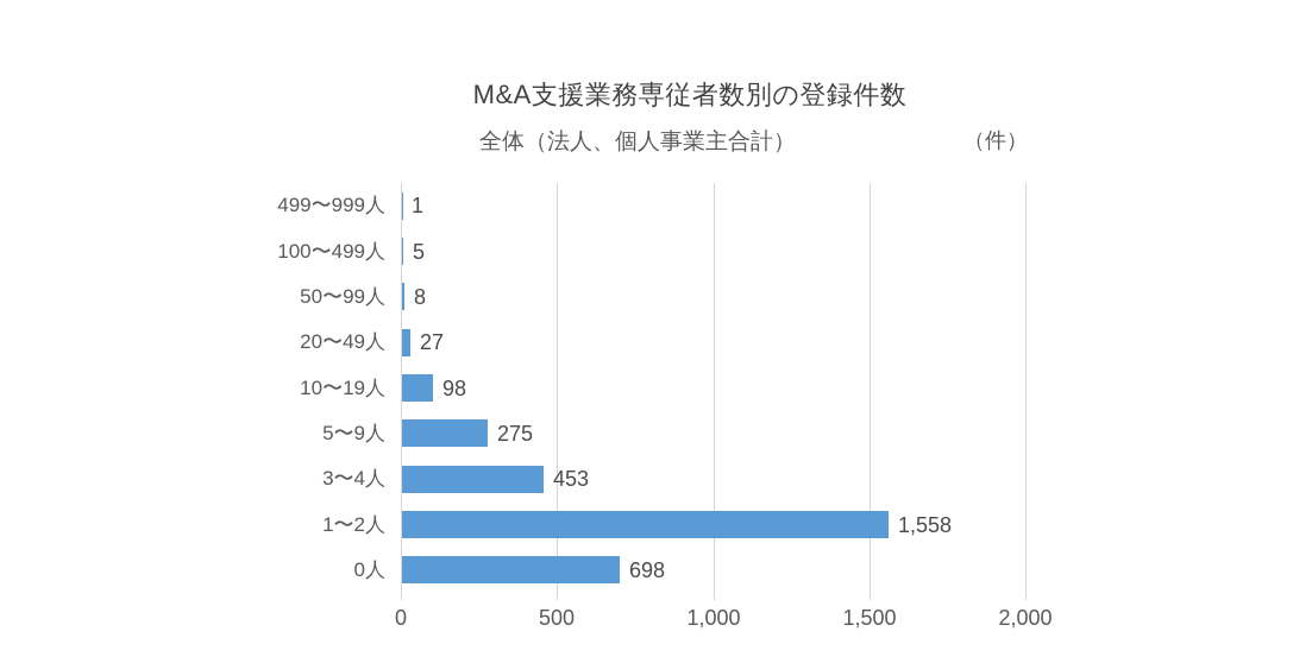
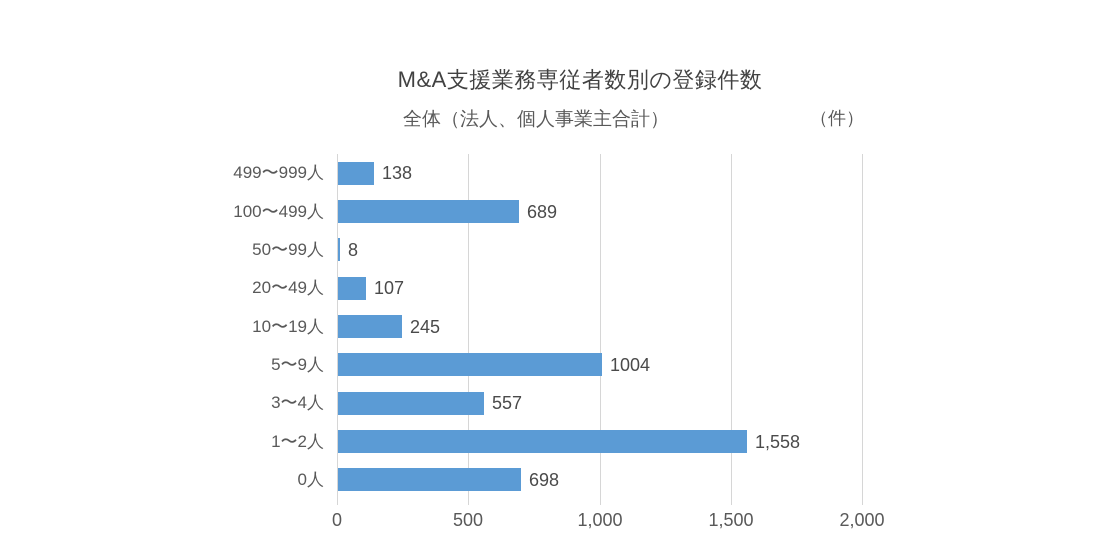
499〜999人: 1 -> 138
100〜499人: 5 -> 689
20〜49人: 27 -> 107
10〜19人: 98 -> 245
5〜9人: 275 -> 1004
3〜4人: 453 -> 557
